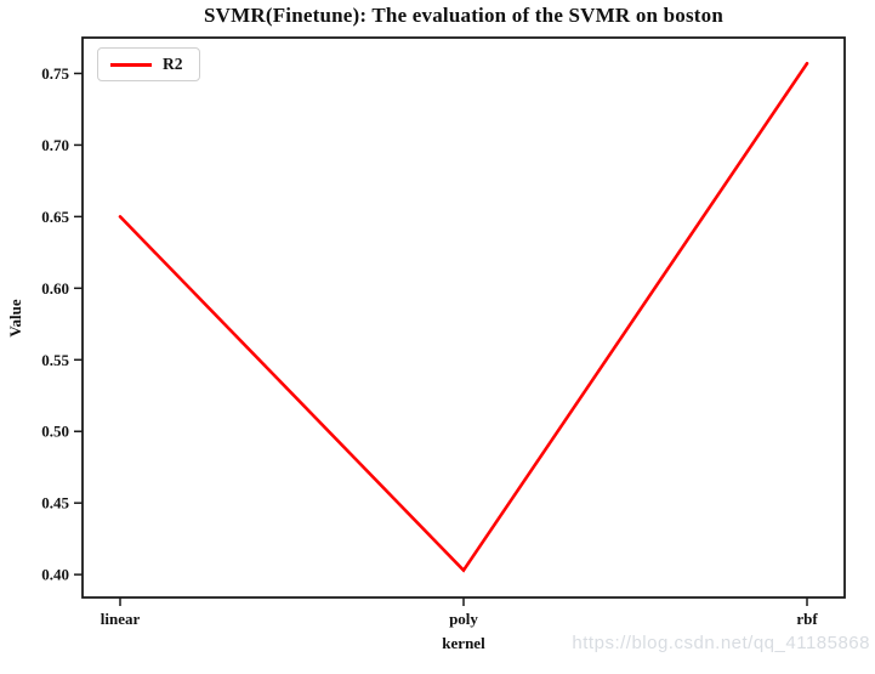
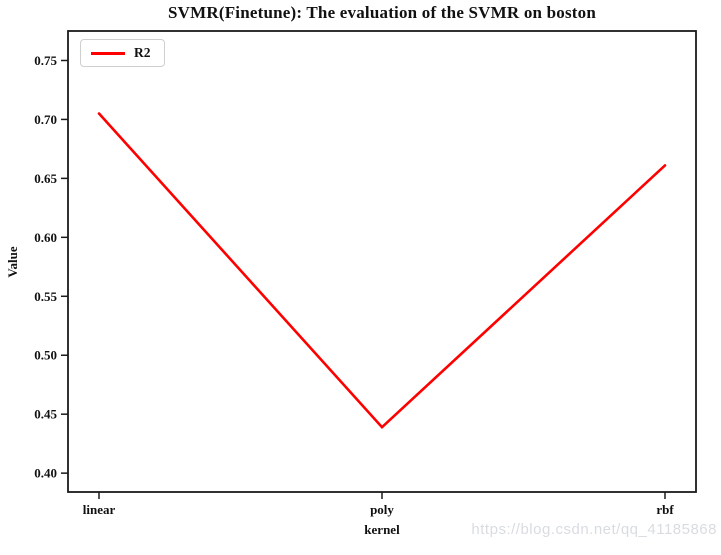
linear: 0.650 -> 0.705
poly: 0.403 -> 0.439
rbf: 0.757 -> 0.661
